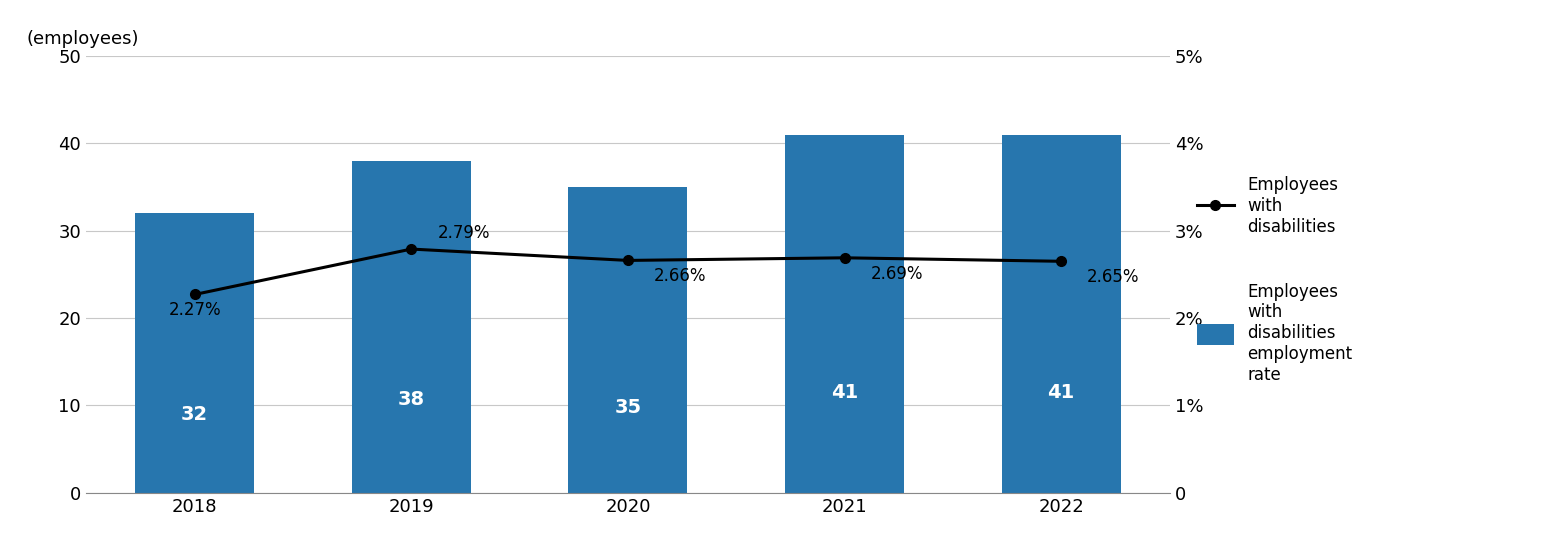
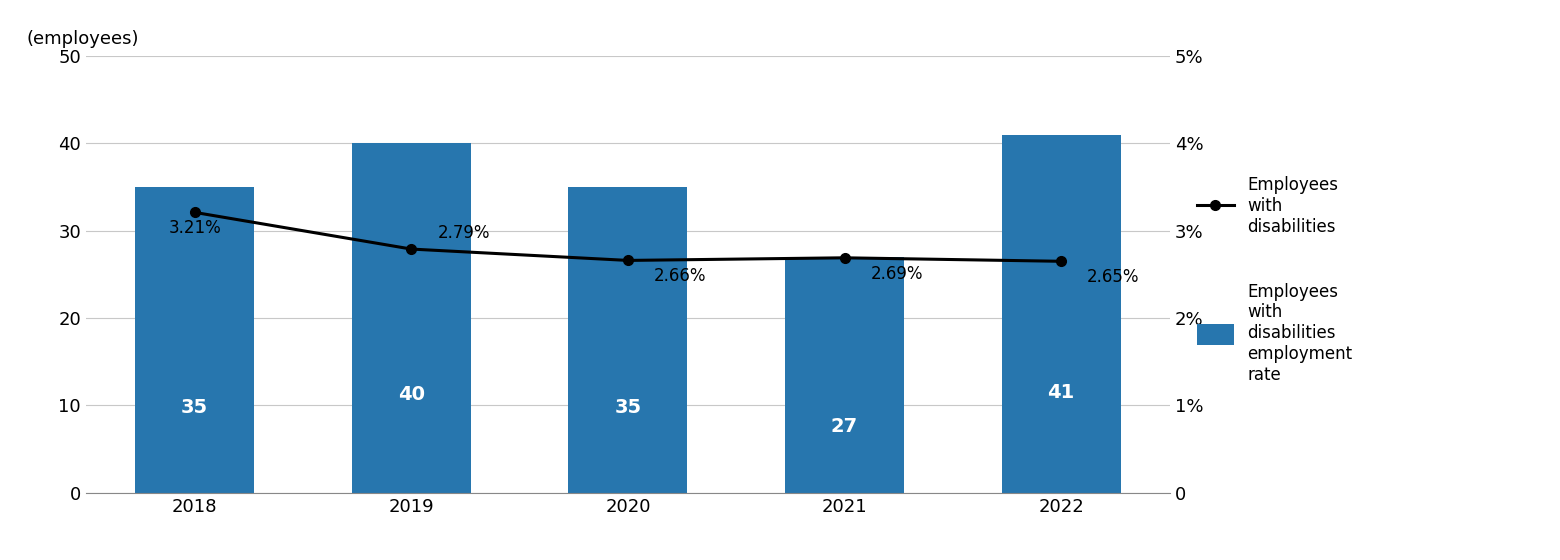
Employees with disabilities employment rate/2018: 32 -> 35
Employees with disabilities/2018: 2.27% -> 3.21%
Employees with disabilities employment rate/2019: 38 -> 40
Employees with disabilities employment rate/2021: 41 -> 27
